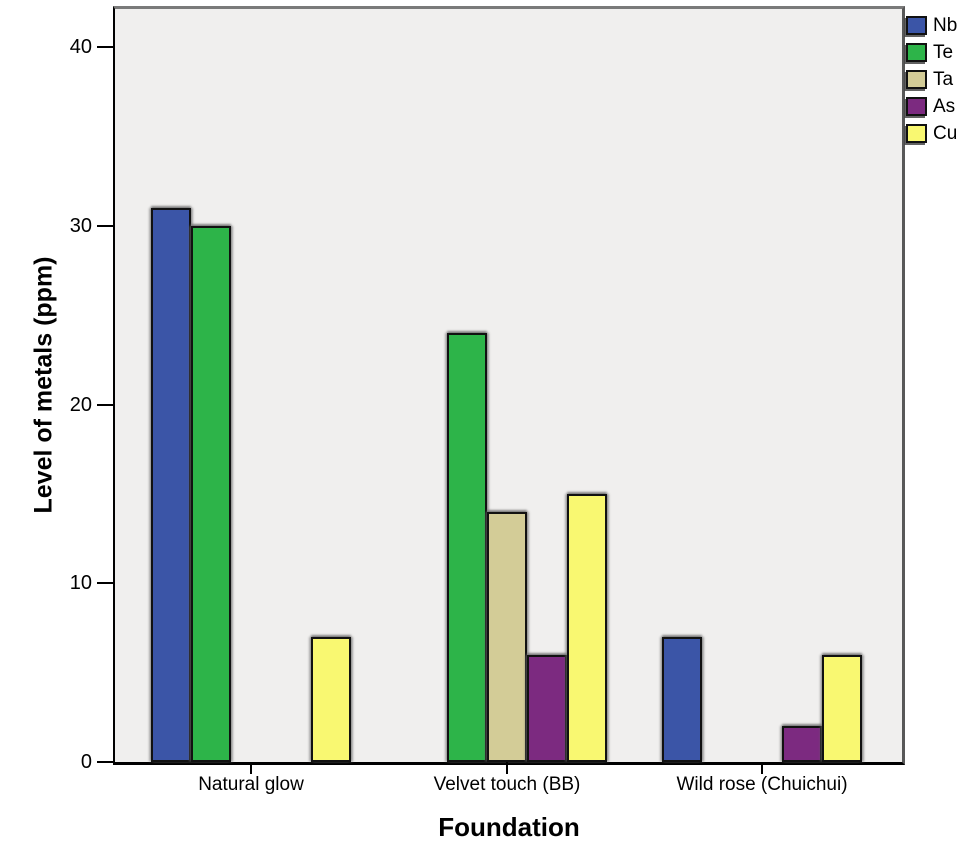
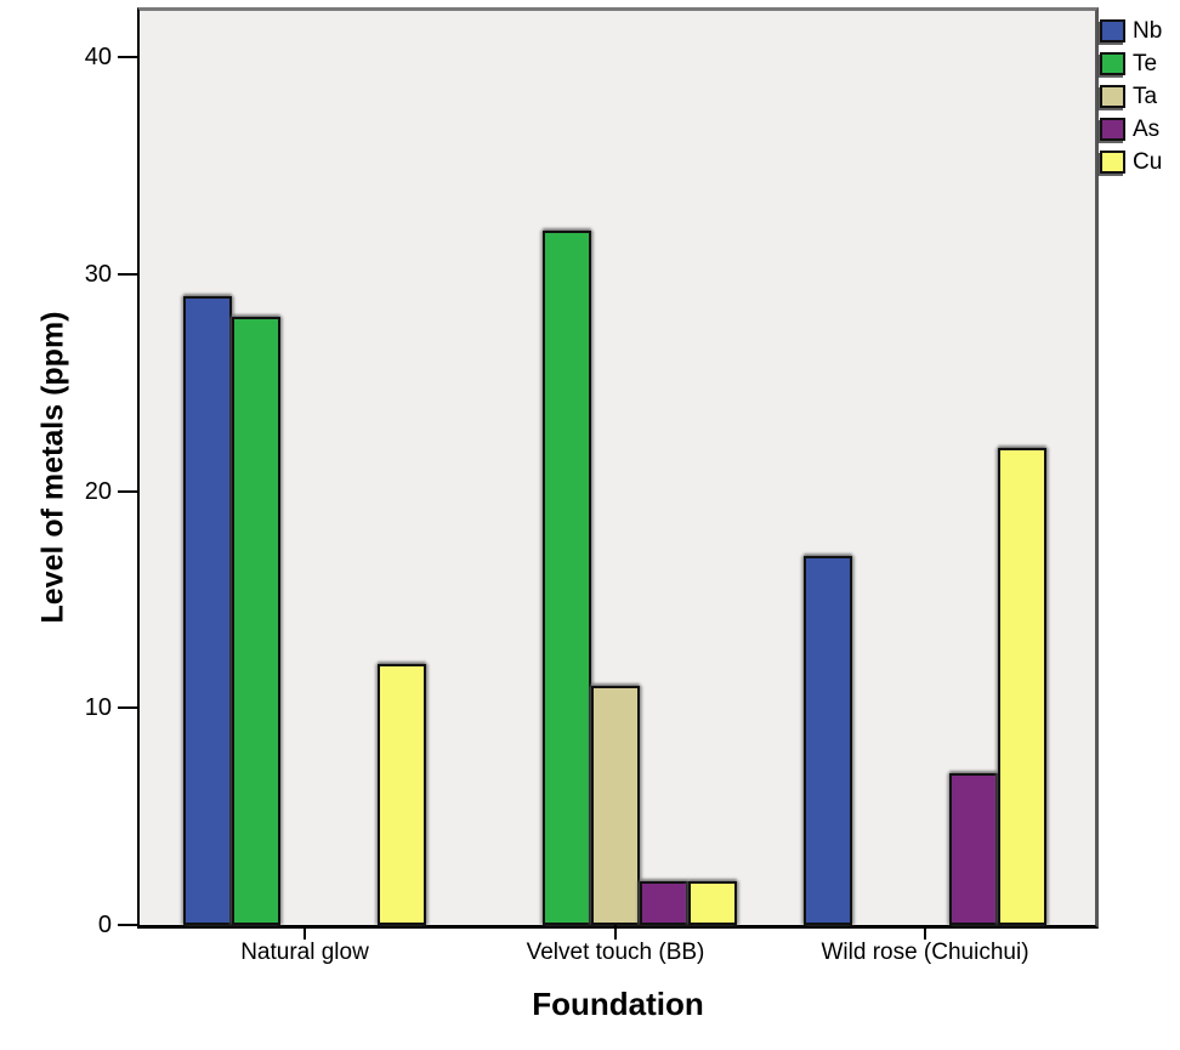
Nb/Natural glow: 31 -> 29
Te/Natural glow: 30 -> 28
Cu/Natural glow: 7 -> 12
Te/Velvet touch (BB): 24 -> 32
Ta/Velvet touch (BB): 14 -> 11
As/Velvet touch (BB): 6 -> 2
Cu/Velvet touch (BB): 15 -> 2
Nb/Wild rose (Chuichui): 7 -> 17
As/Wild rose (Chuichui): 2 -> 7
Cu/Wild rose (Chuichui): 6 -> 22
